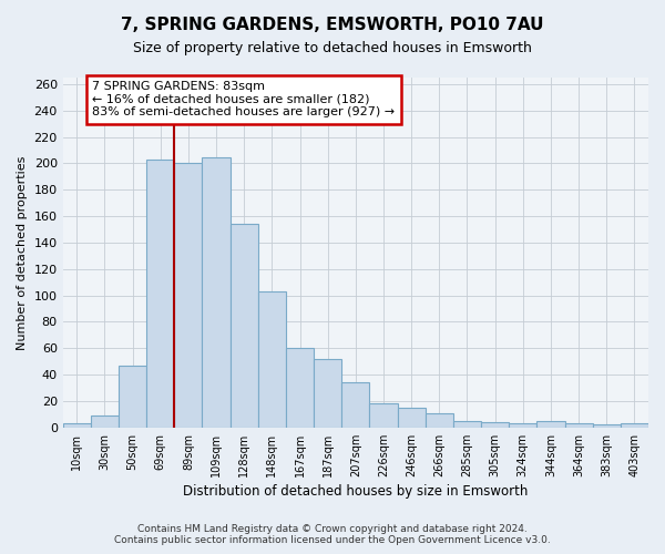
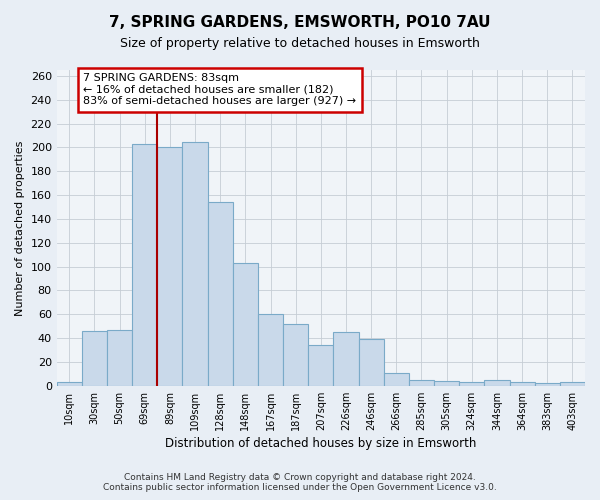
30sqm: 9 -> 46
226sqm: 18 -> 45
246sqm: 15 -> 39
